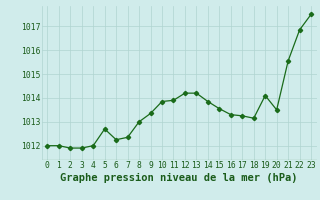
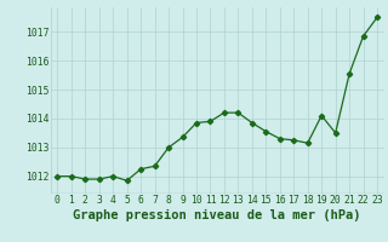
5: 1012.70 -> 1011.85
